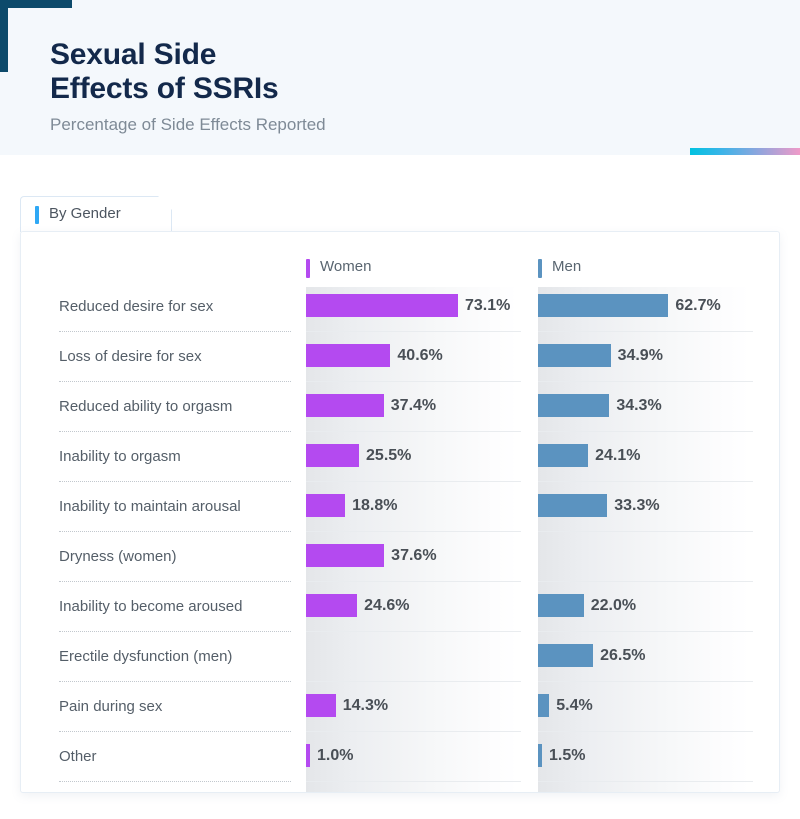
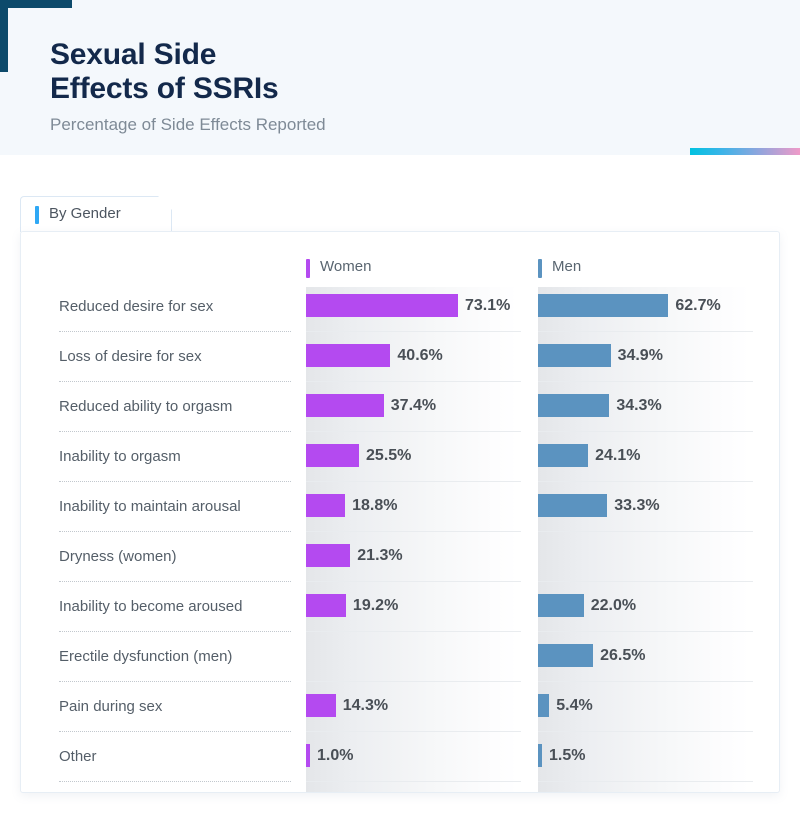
Women/Dryness (women): 37.6% -> 21.3%
Women/Inability to become aroused: 24.6% -> 19.2%
